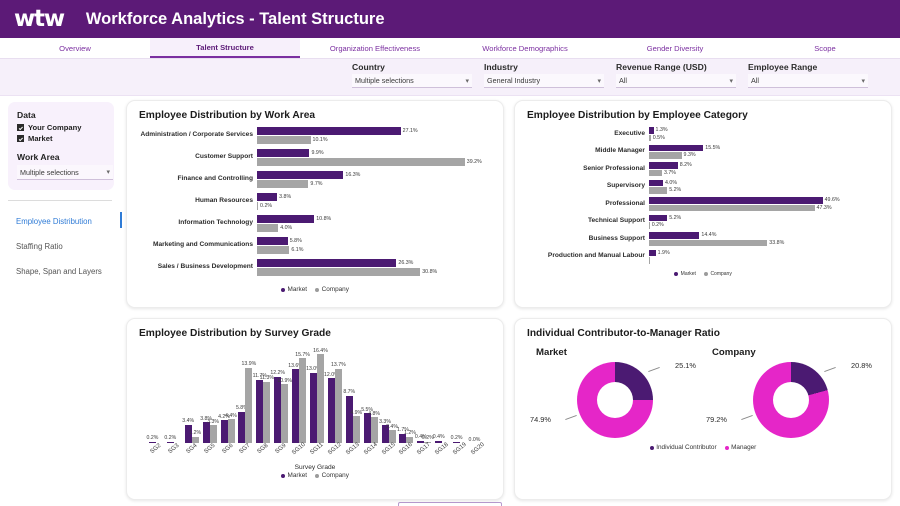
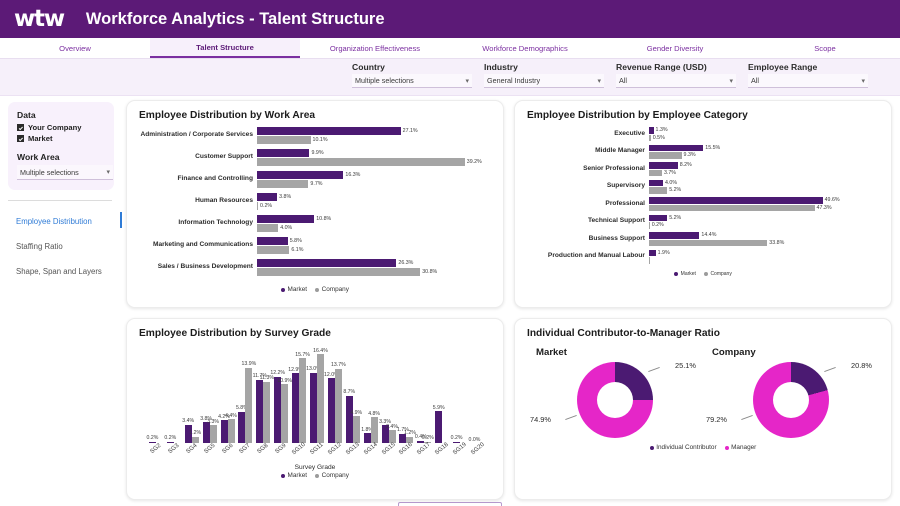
Employee Distribution by Survey Grade/Market/SG10: 13.6% -> 12.9%
Employee Distribution by Survey Grade/Market/SG14: 5.5% -> 1.8%
Employee Distribution by Survey Grade/Market/SG18: 0.4% -> 5.9%
